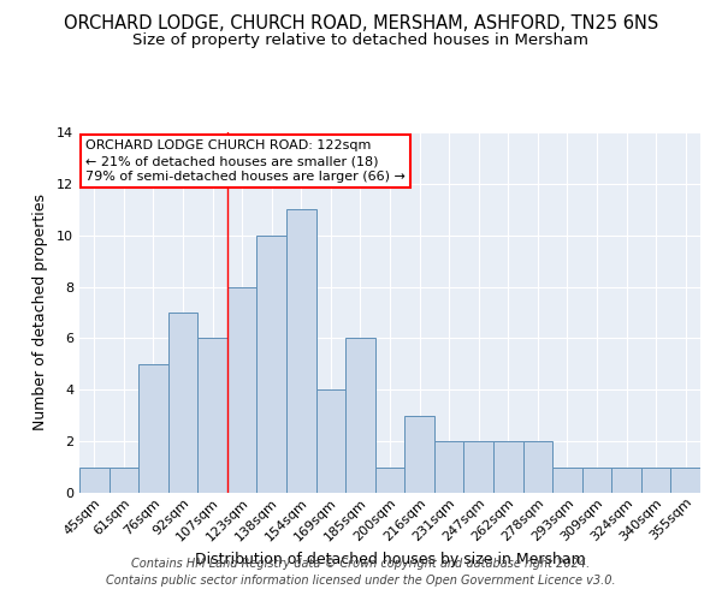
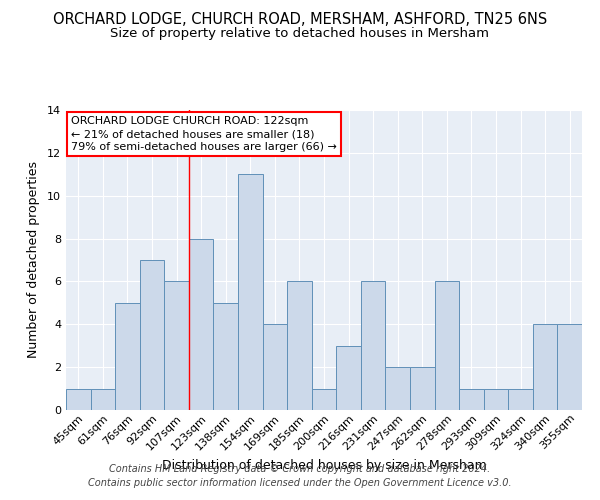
138sqm: 10 -> 5
231sqm: 2 -> 6
278sqm: 2 -> 6
340sqm: 1 -> 4
355sqm: 1 -> 4
